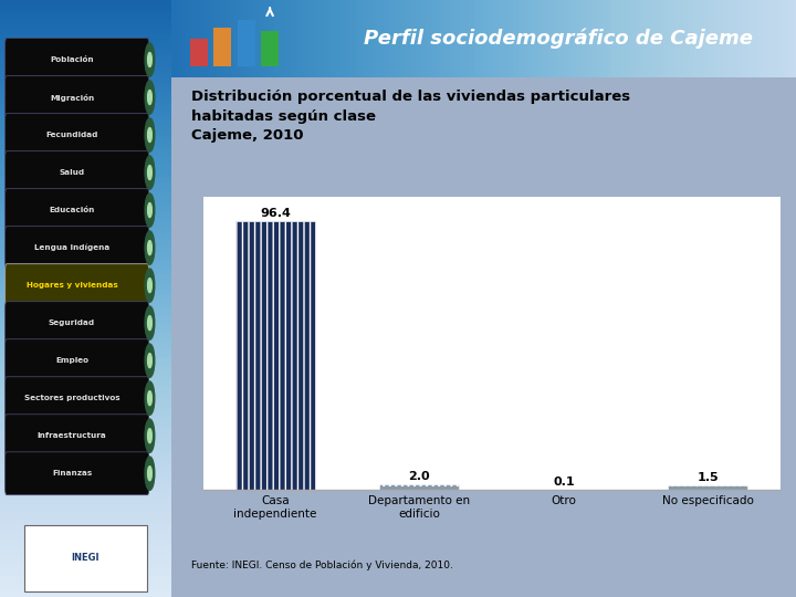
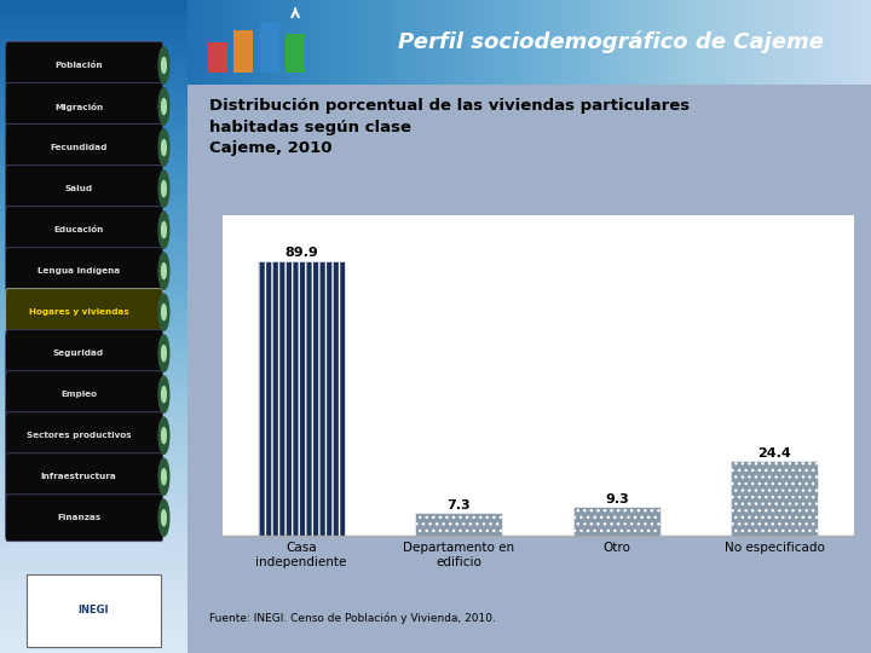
Casa independiente: 96.4 -> 89.9
Departamento en edificio: 2.0 -> 7.3
Otro: 0.1 -> 9.3
No especificado: 1.5 -> 24.4
